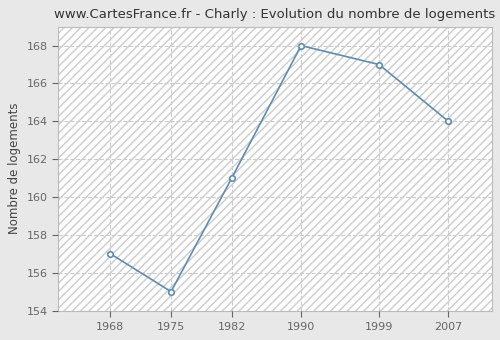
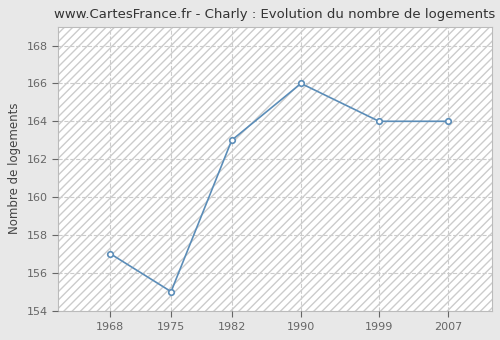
1982: 161 -> 163
1990: 168 -> 166
1999: 167 -> 164
